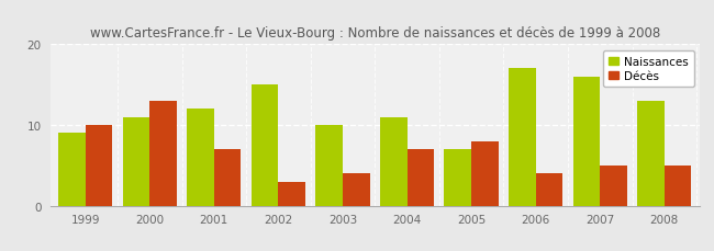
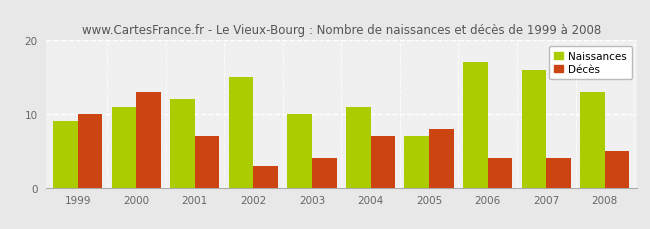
Décès/2007: 5 -> 4
